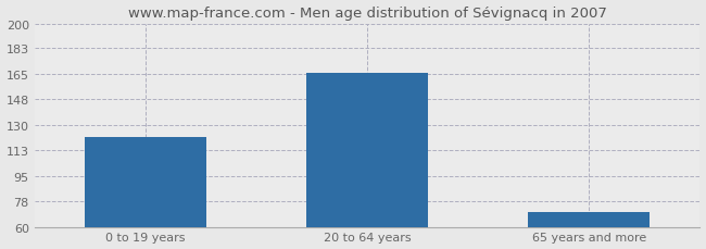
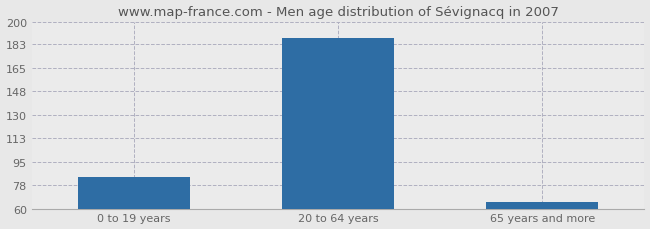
0 to 19 years: 122 -> 84
20 to 64 years: 166 -> 188
65 years and more: 70 -> 65
